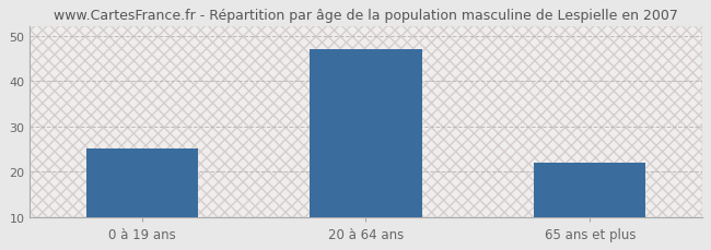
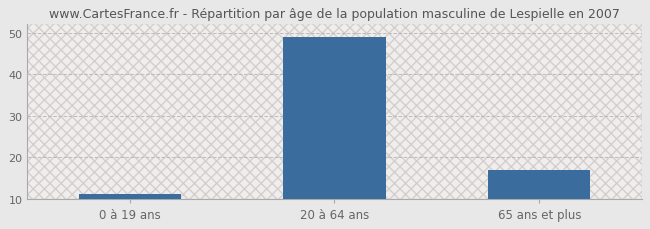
0 à 19 ans: 25 -> 11
20 à 64 ans: 47 -> 49
65 ans et plus: 22 -> 17
